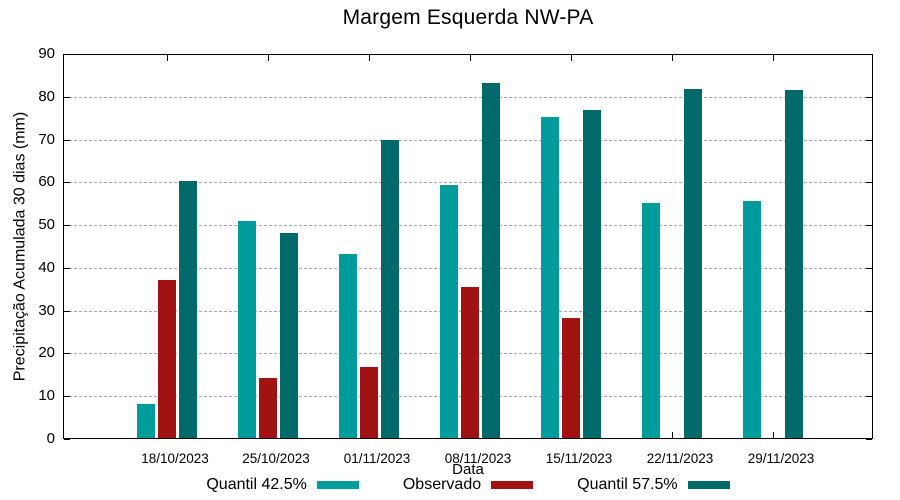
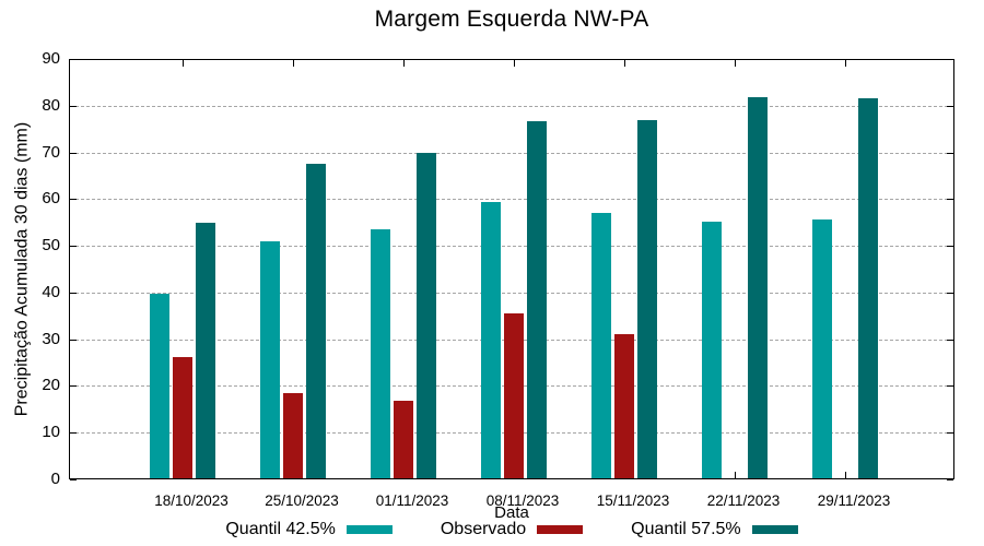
Quantil 42.5%/18/10/2023: 8 -> 39
Observado/18/10/2023: 37 -> 26
Quantil 57.5%/18/10/2023: 60 -> 55
Observado/25/10/2023: 14 -> 18
Quantil 57.5%/25/10/2023: 48 -> 67
Quantil 42.5%/01/11/2023: 43 -> 53
Quantil 57.5%/08/11/2023: 83 -> 76
Quantil 42.5%/15/11/2023: 75 -> 57
Observado/15/11/2023: 28 -> 31
